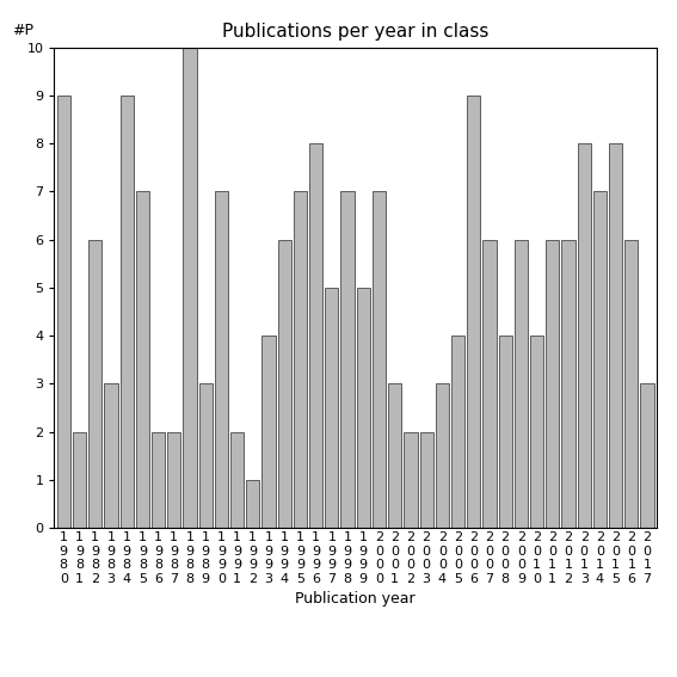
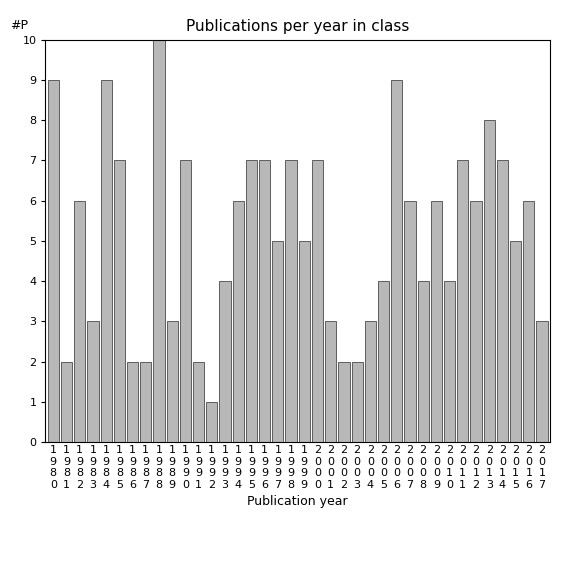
1 9 9 6: 8 -> 7
2 0 1 1: 6 -> 7
2 0 1 5: 8 -> 5
